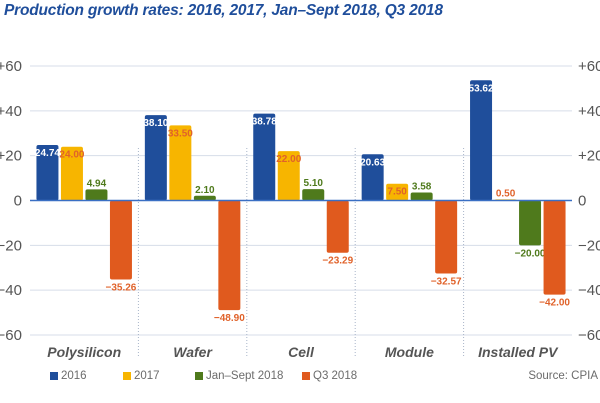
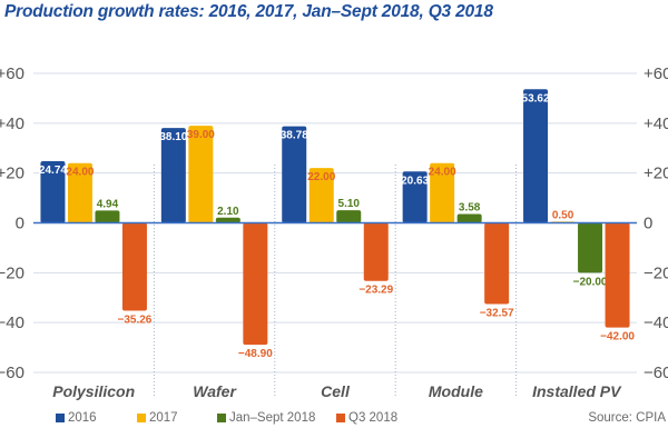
2017/Wafer: 33.50 -> 39.00
2017/Module: 7.50 -> 24.00
